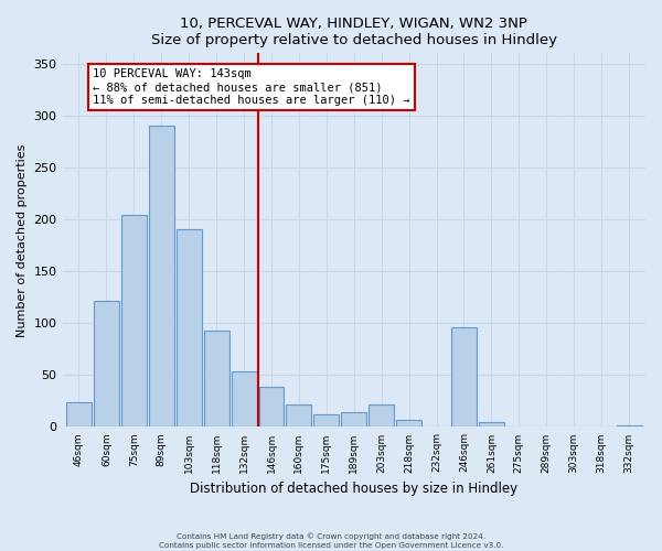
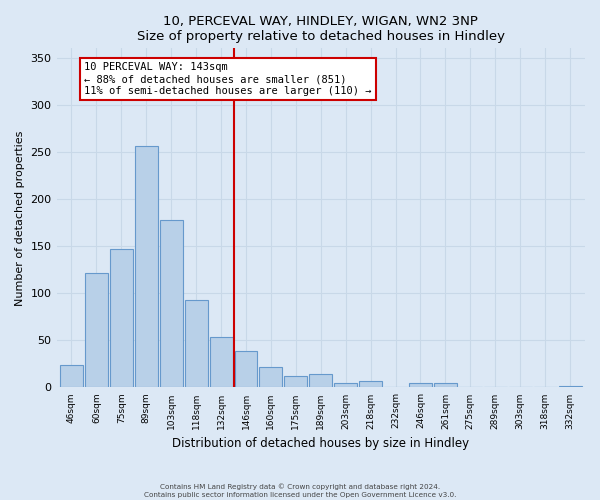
75sqm: 204 -> 147
89sqm: 290 -> 256
103sqm: 190 -> 178
203sqm: 22 -> 5
246sqm: 96 -> 5
